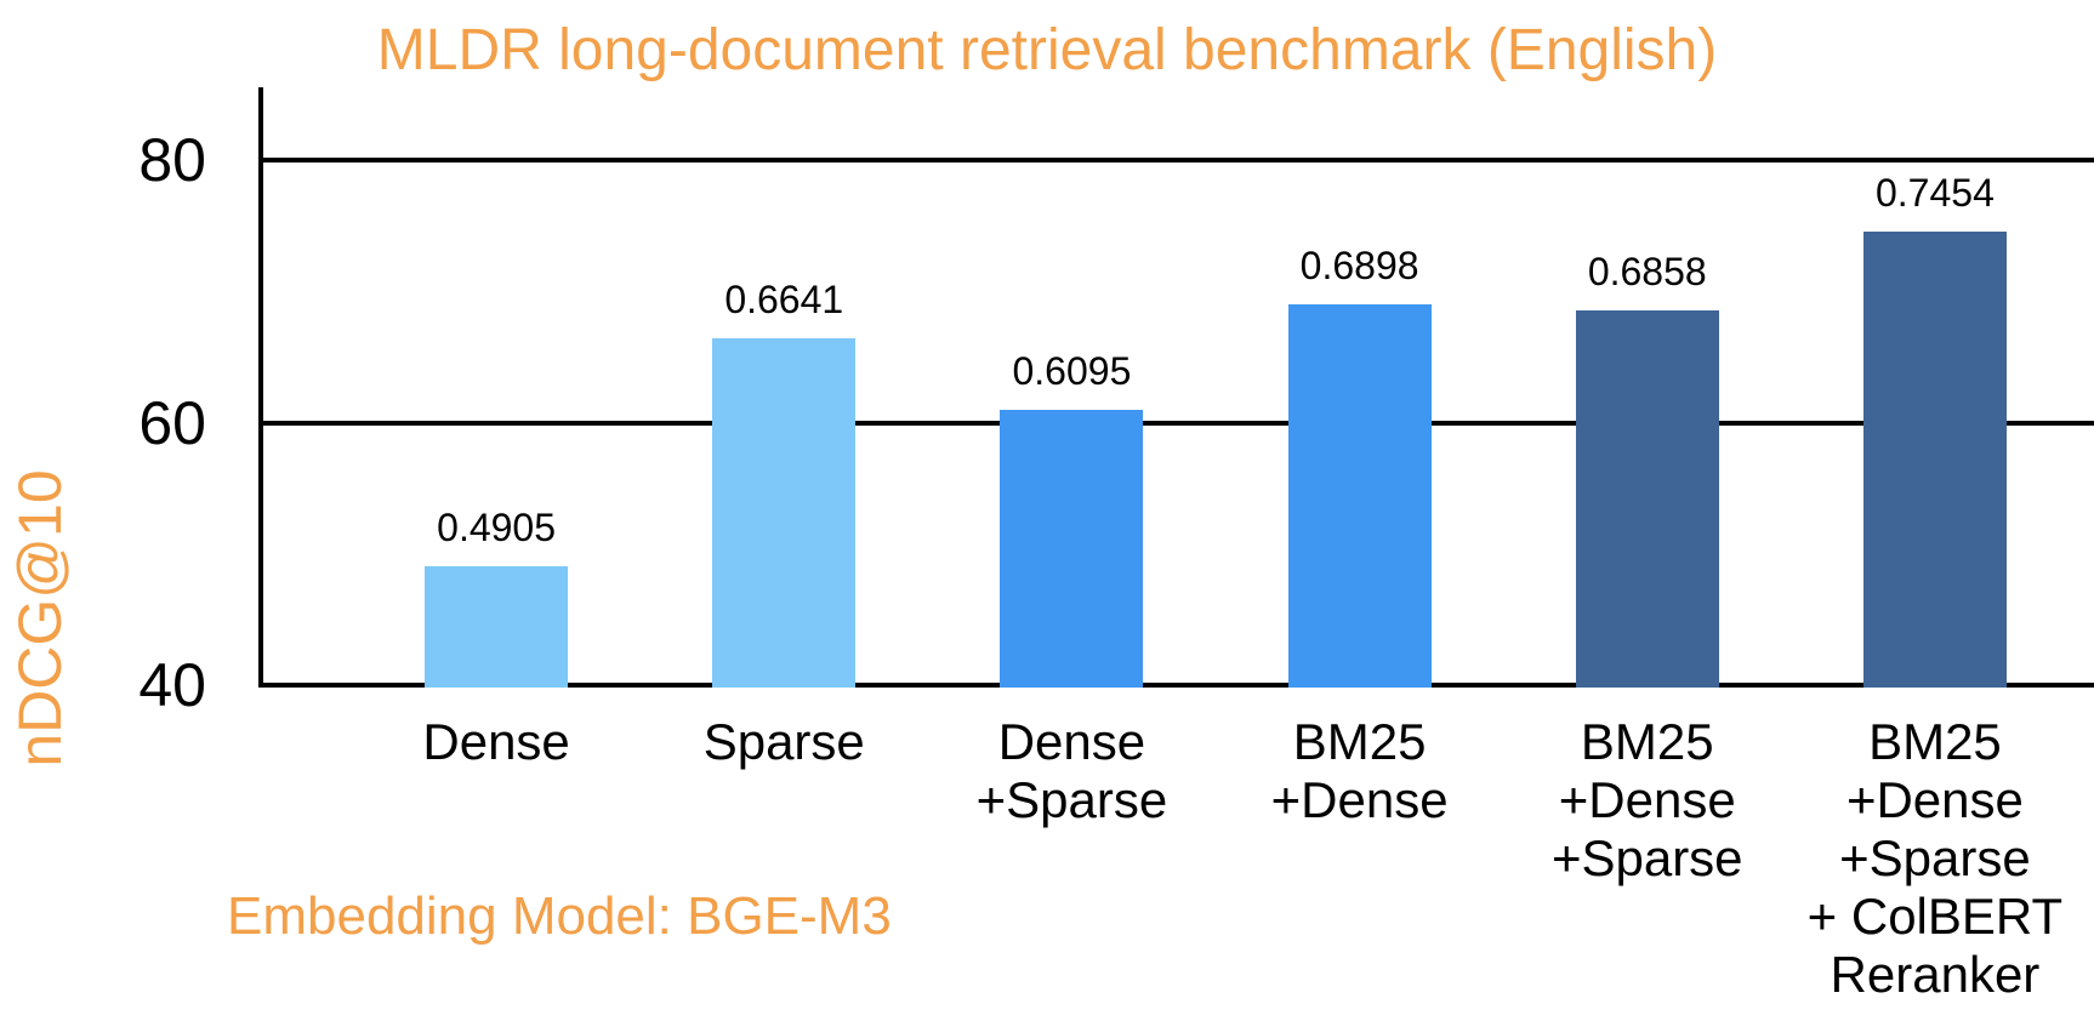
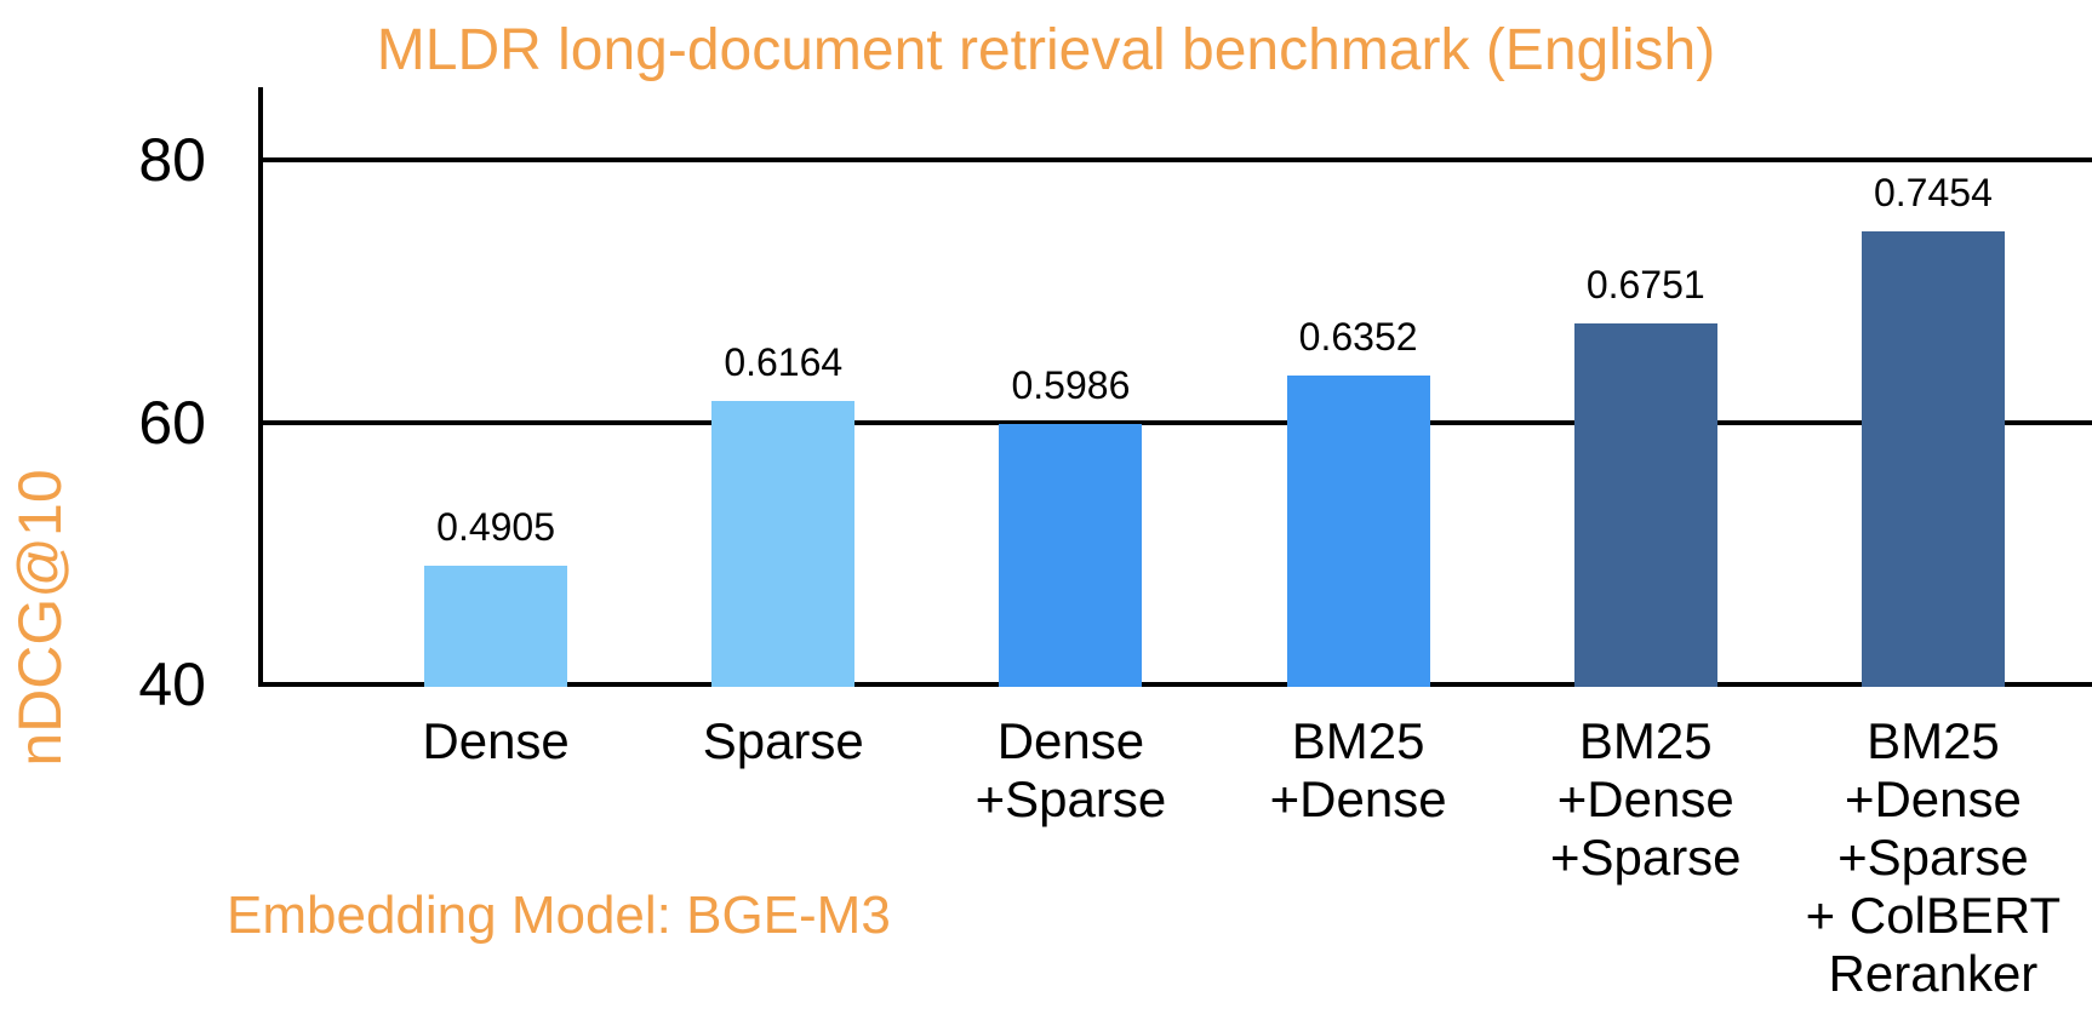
Sparse: 0.6641 -> 0.6164
Dense +Sparse: 0.6095 -> 0.5986
BM25 +Dense: 0.6898 -> 0.6352
BM25 +Dense +Sparse: 0.6858 -> 0.6751
